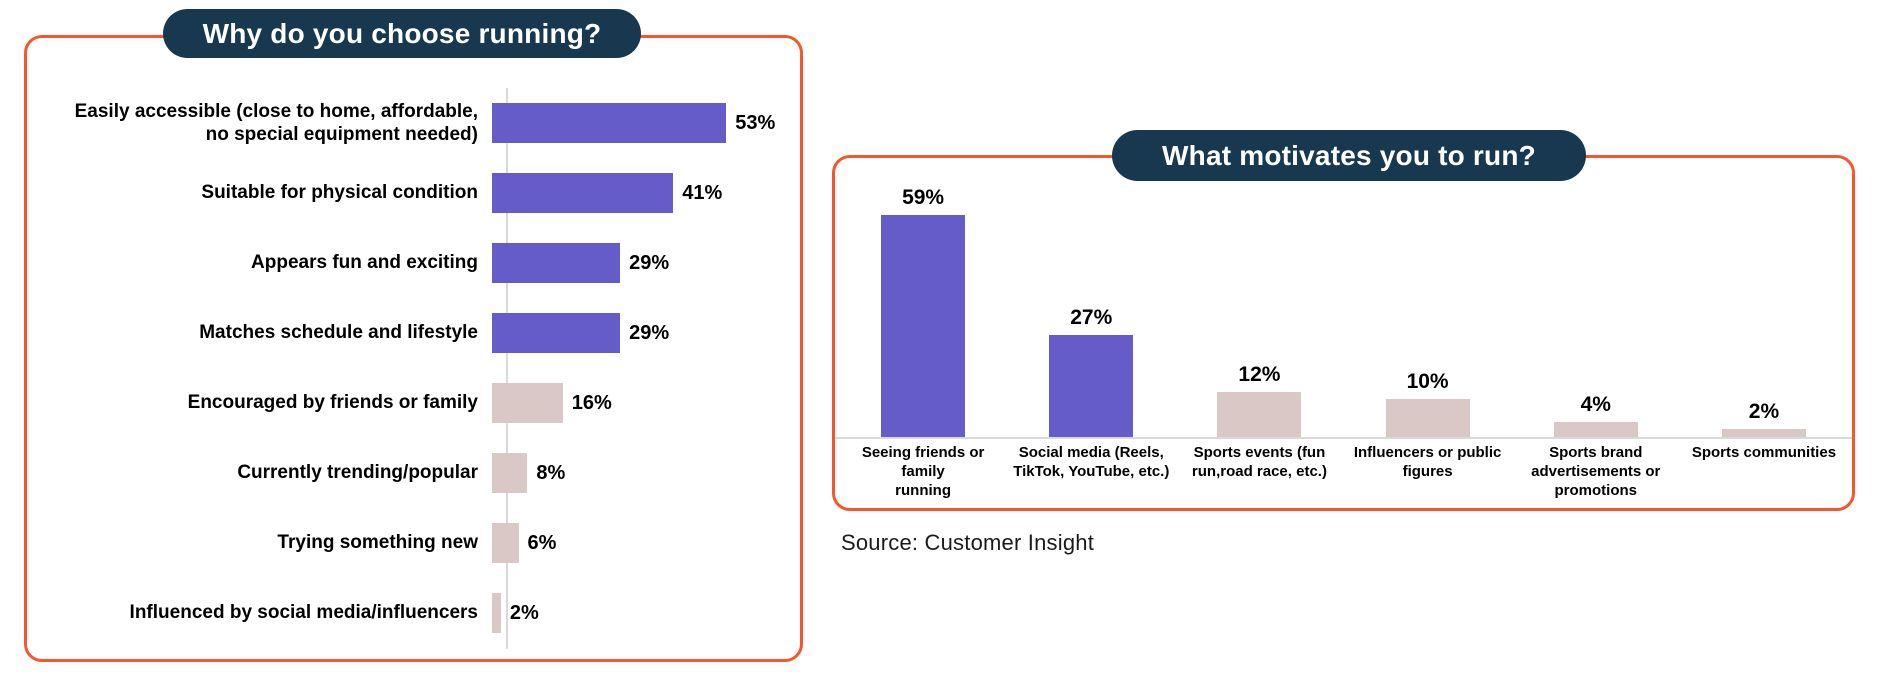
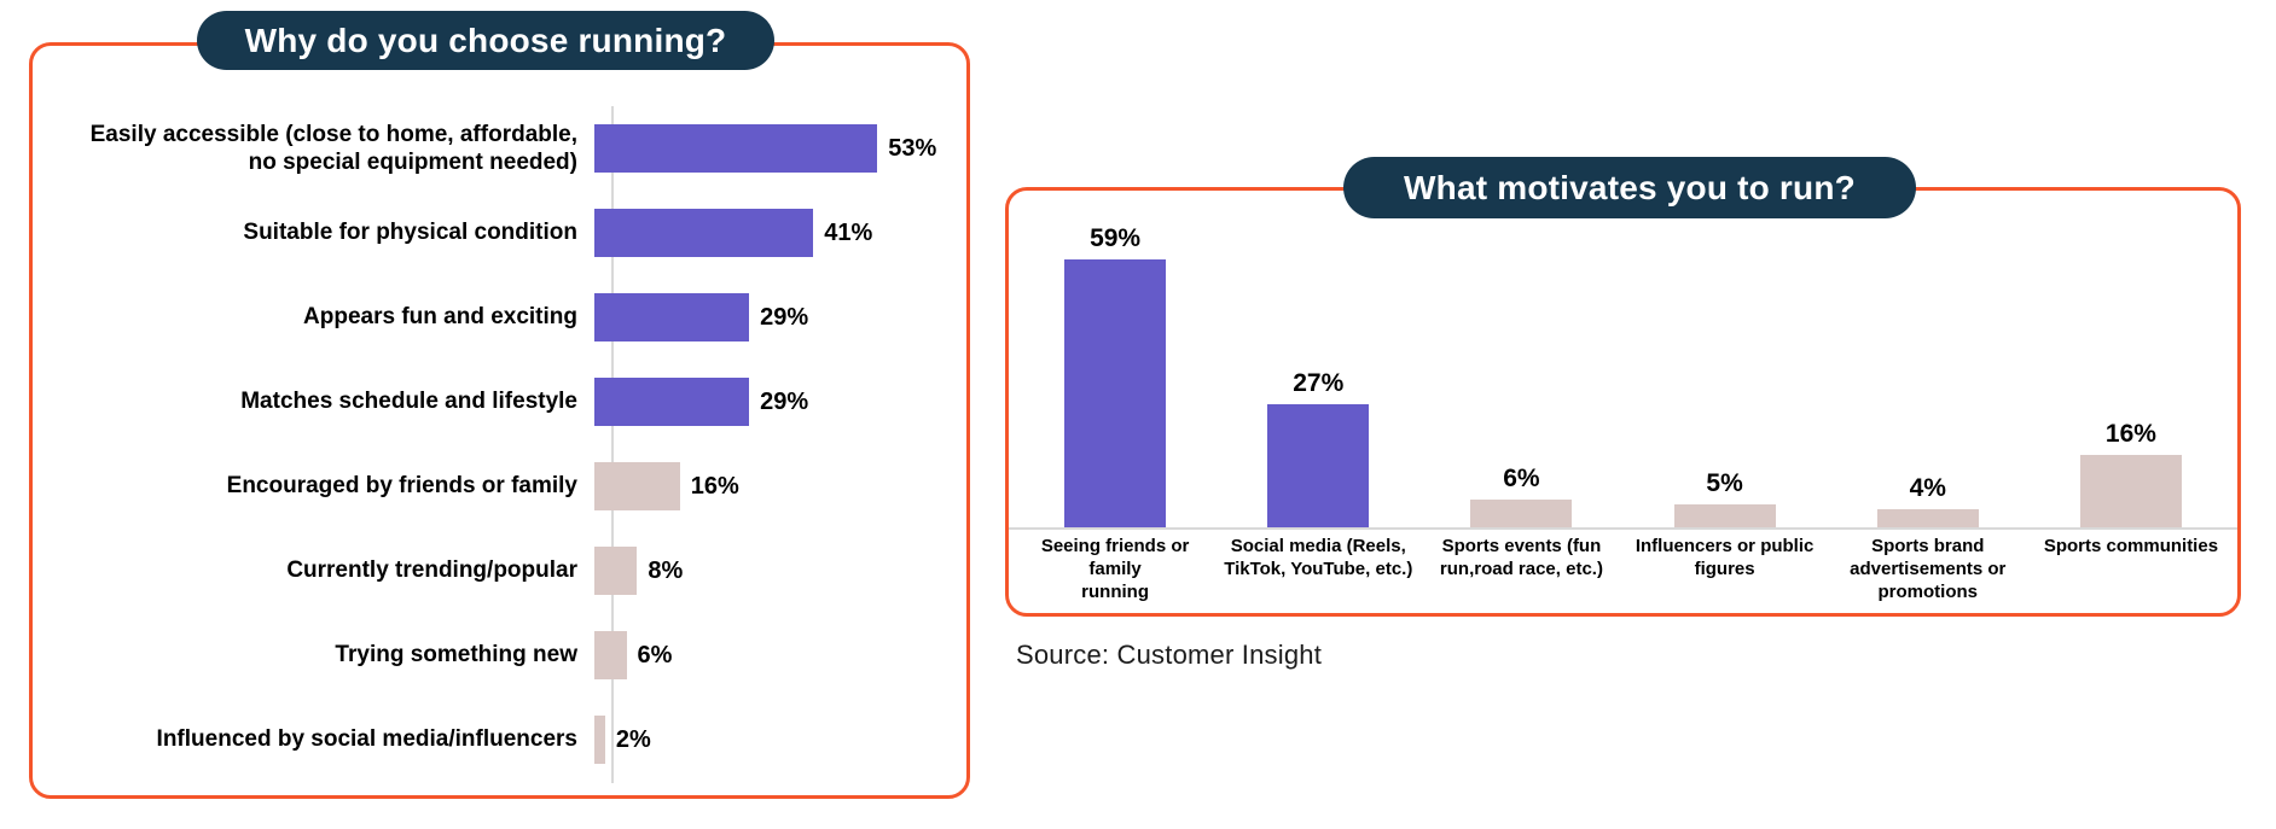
What motivates you to run?/Sports events (fun run,road race, etc.): 12% -> 6%
What motivates you to run?/Influencers or public figures: 10% -> 5%
What motivates you to run?/Sports communities: 2% -> 16%
